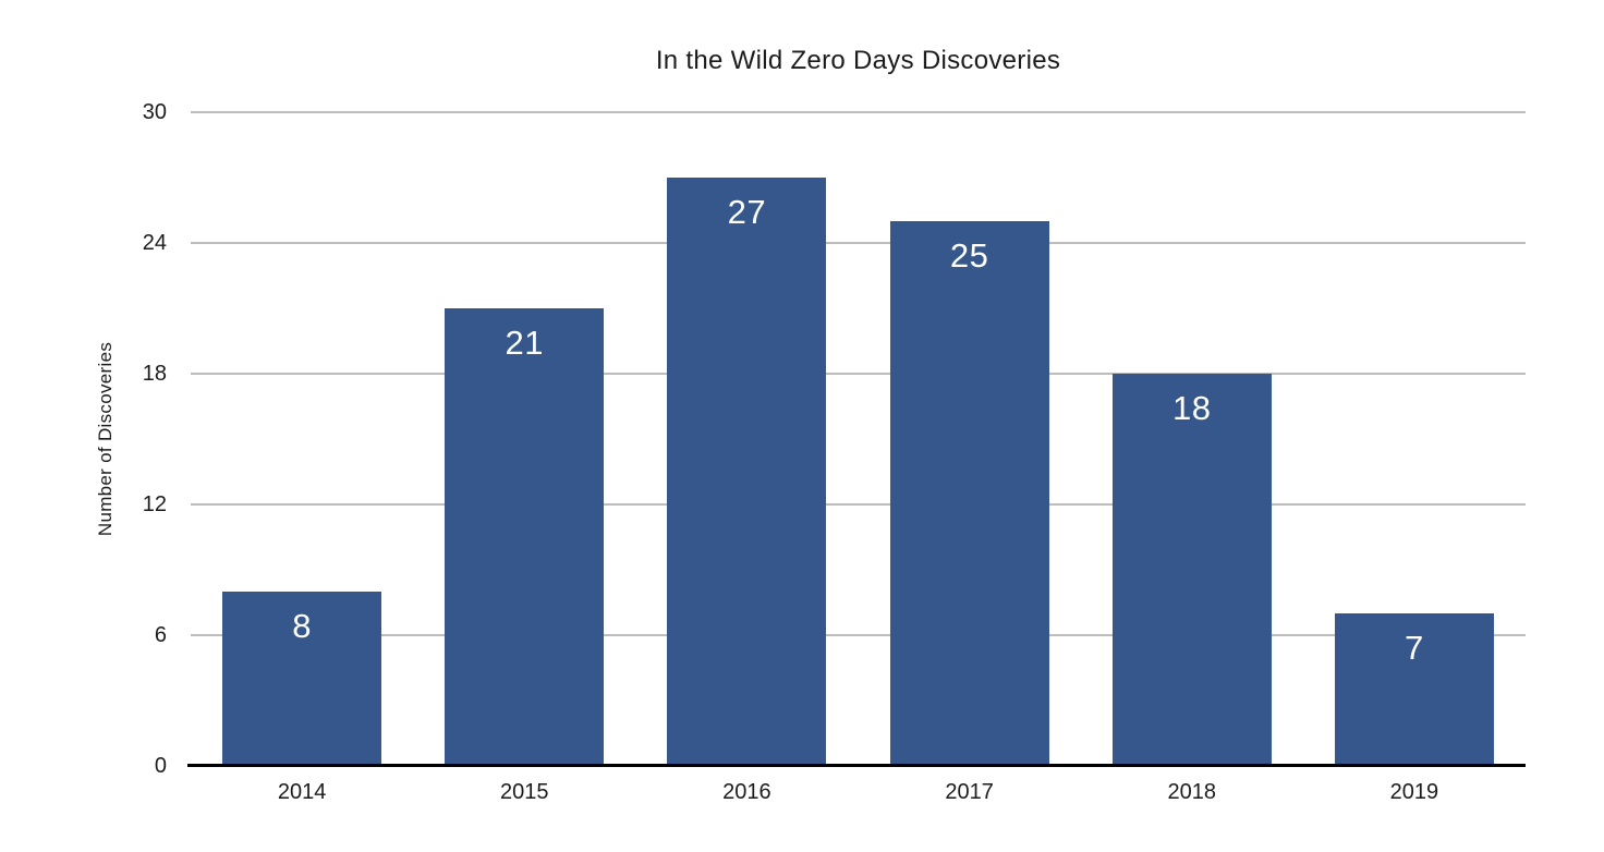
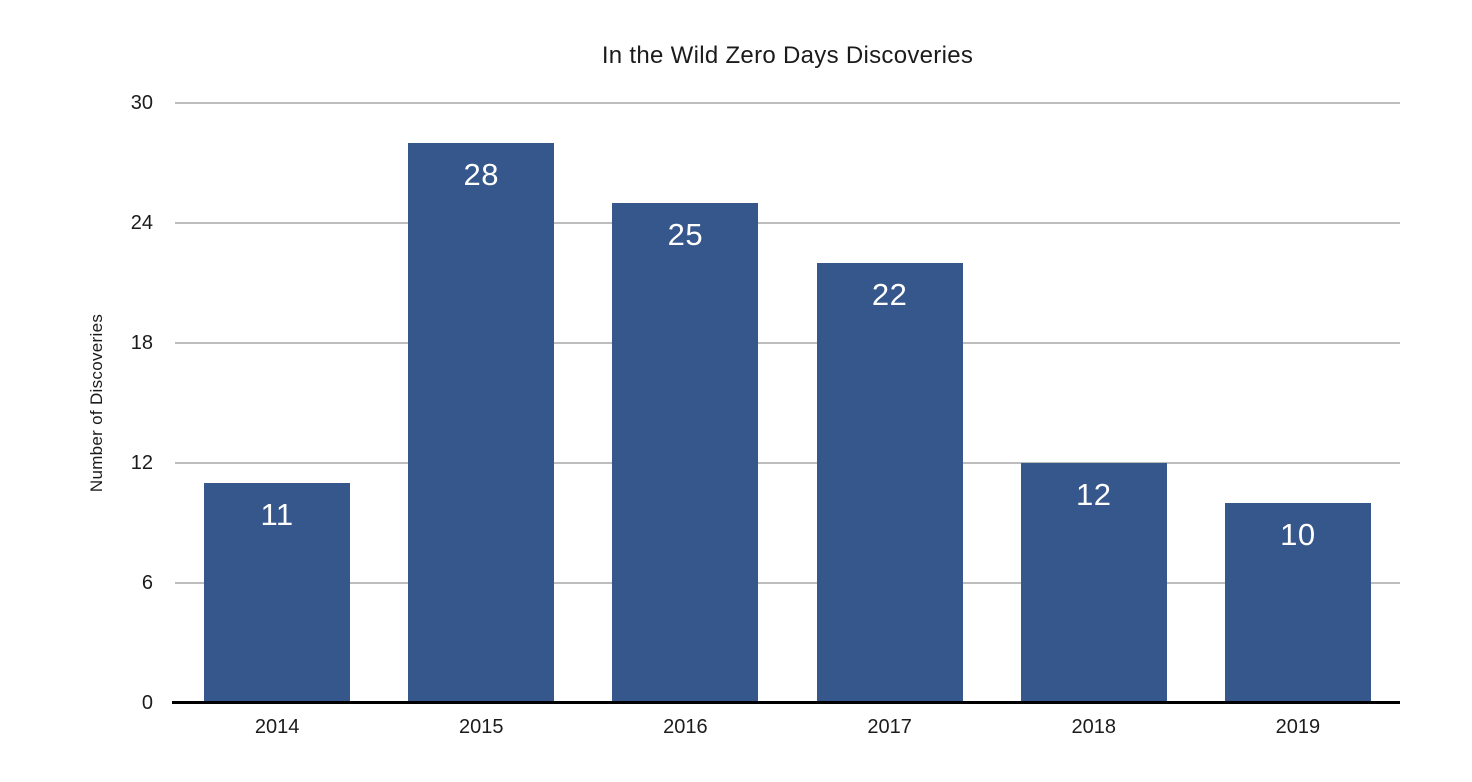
2014: 8 -> 11
2015: 21 -> 28
2016: 27 -> 25
2017: 25 -> 22
2018: 18 -> 12
2019: 7 -> 10
